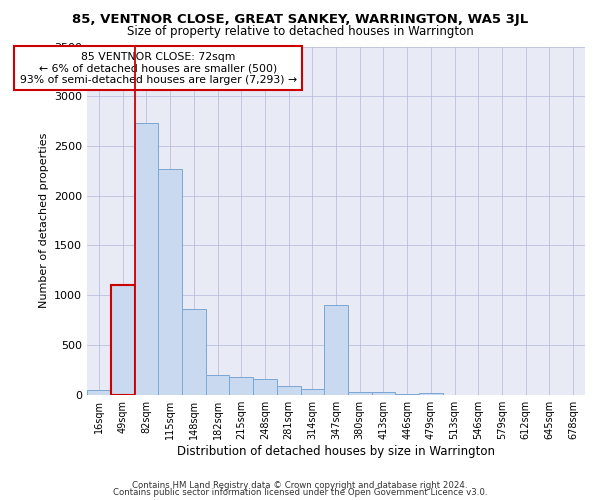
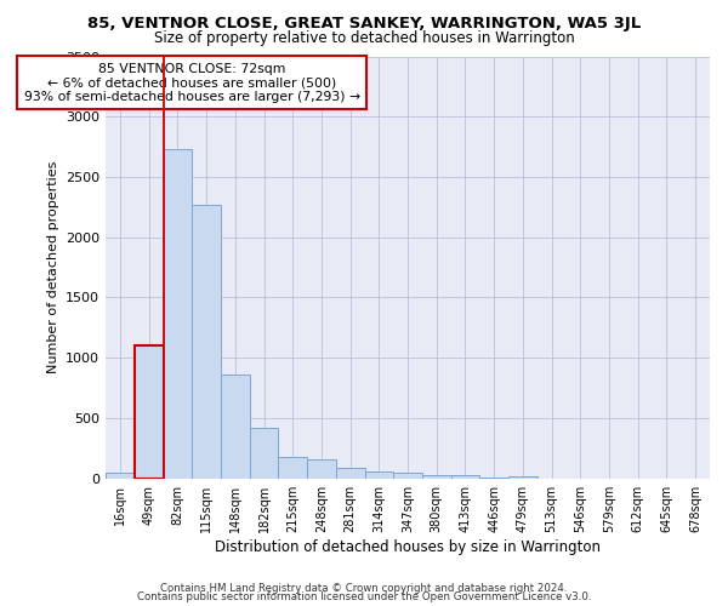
182sqm: 200 -> 420
347sqm: 900 -> 50
